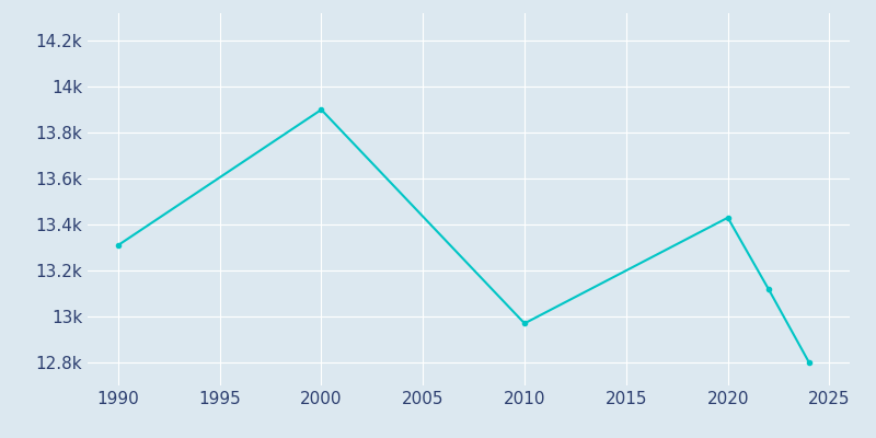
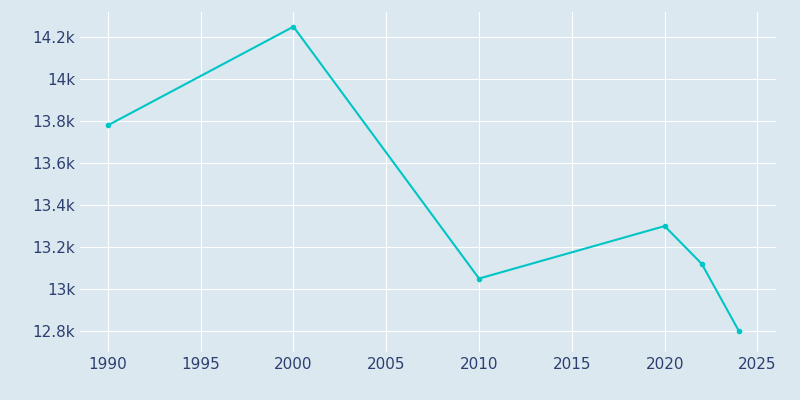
1990: 13.31k -> 13.78k
2000: 13.90k -> 14.25k
2010: 12.97k -> 13.05k
2020: 13.43k -> 13.30k
